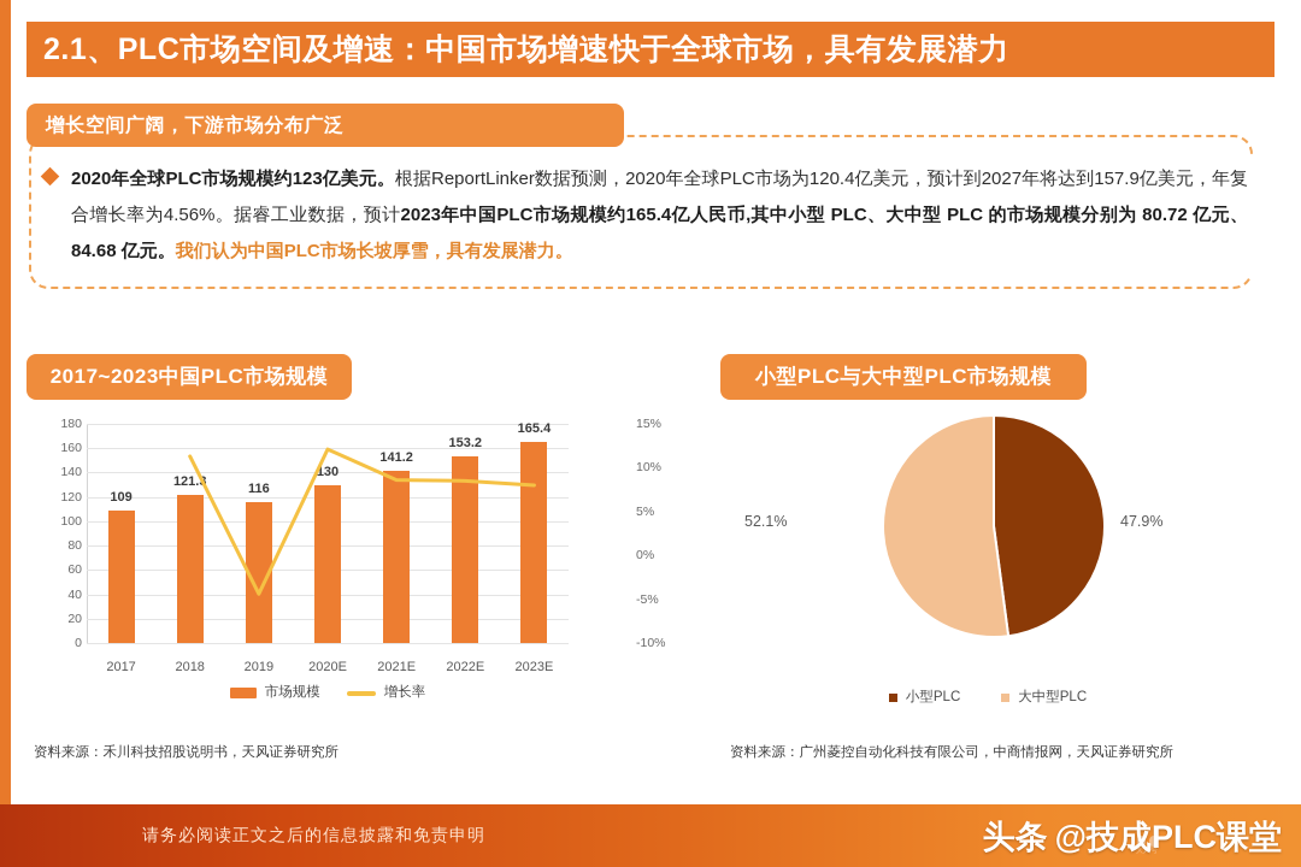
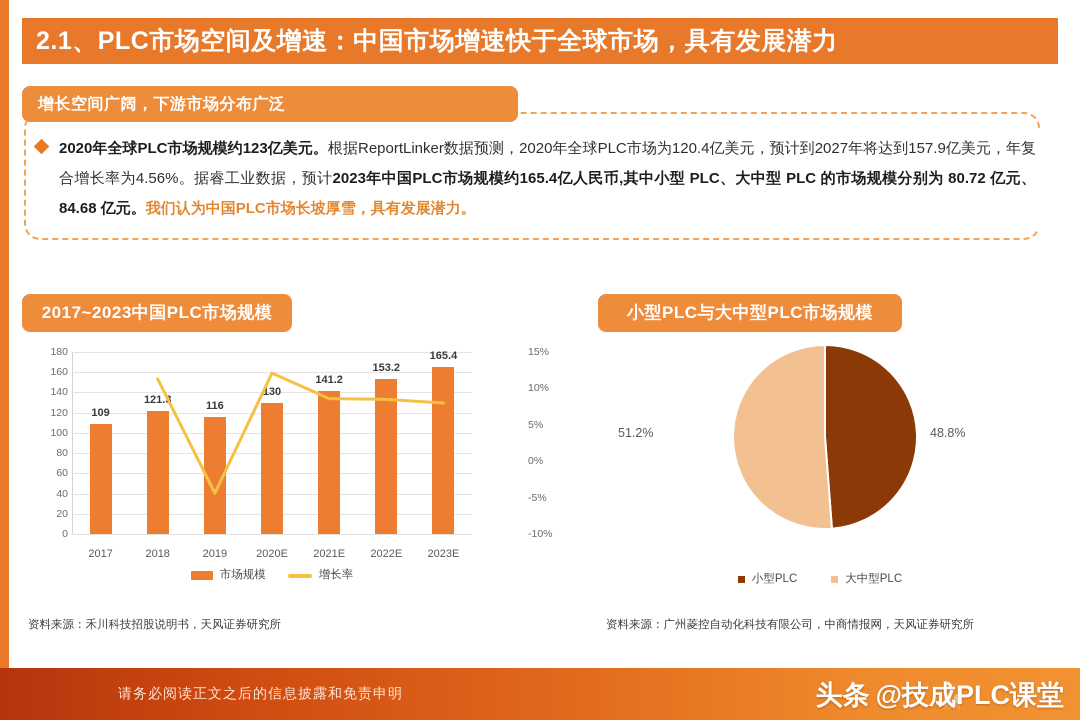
小型PLC与大中型PLC市场规模/小型PLC: 47.9% -> 48.8%
小型PLC与大中型PLC市场规模/大中型PLC: 52.1% -> 51.2%
